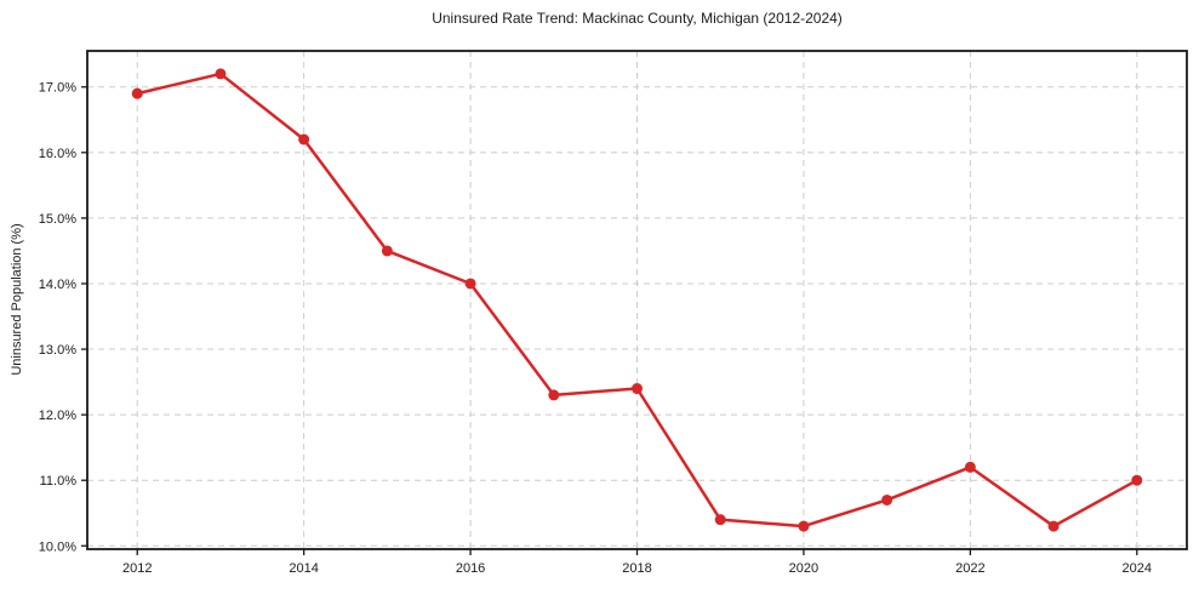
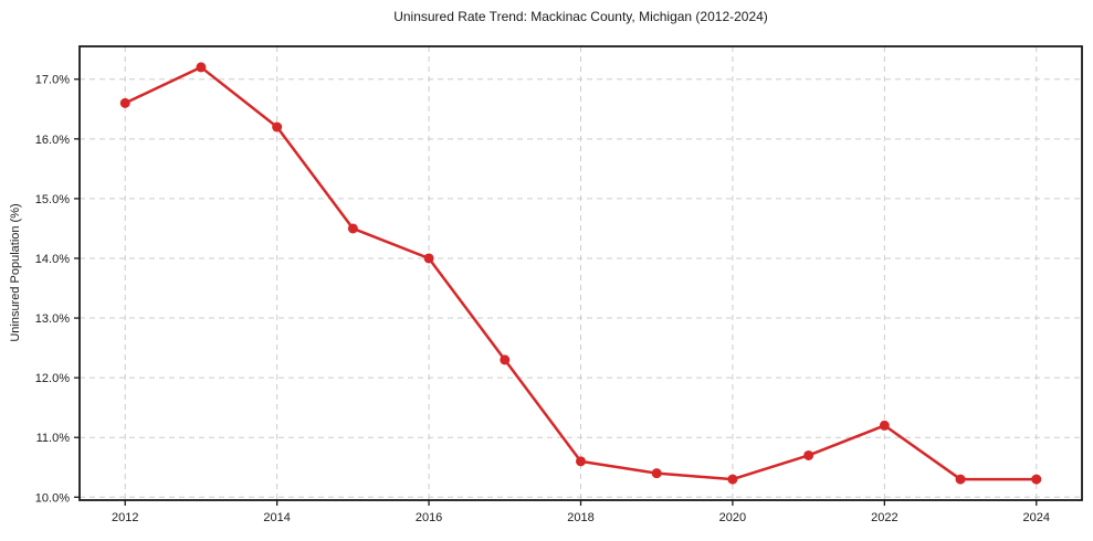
2012: 16.9% -> 16.6%
2018: 12.4% -> 10.6%
2024: 11.0% -> 10.3%
